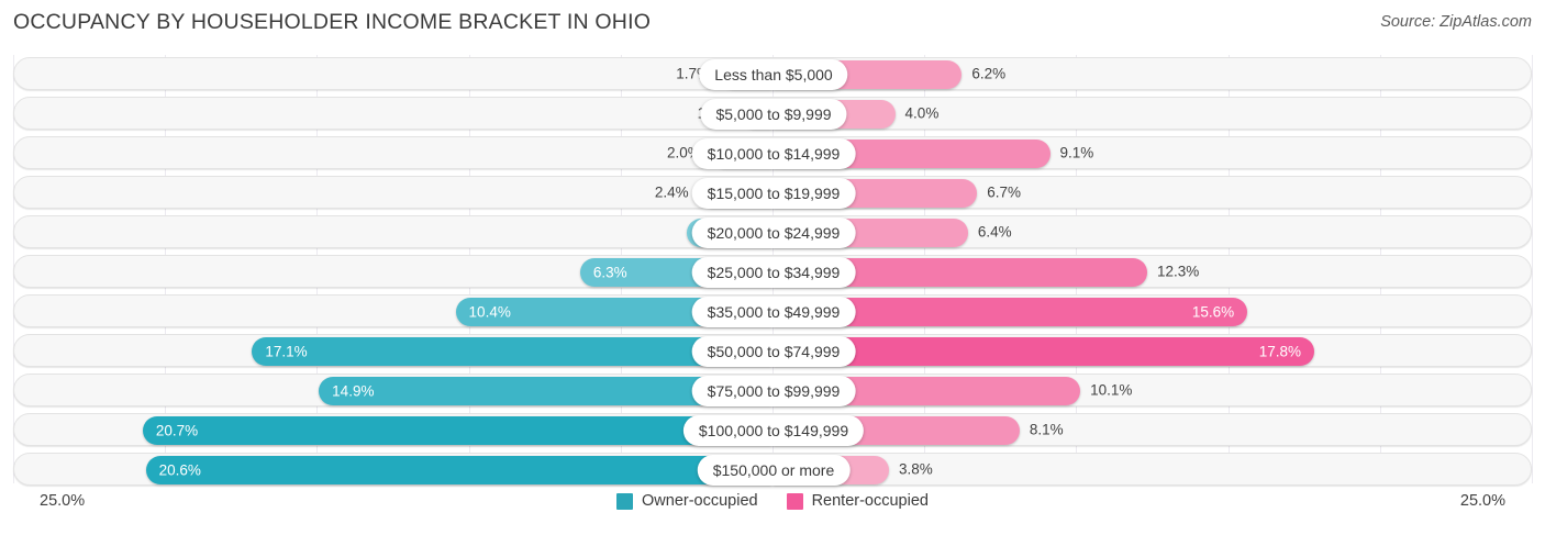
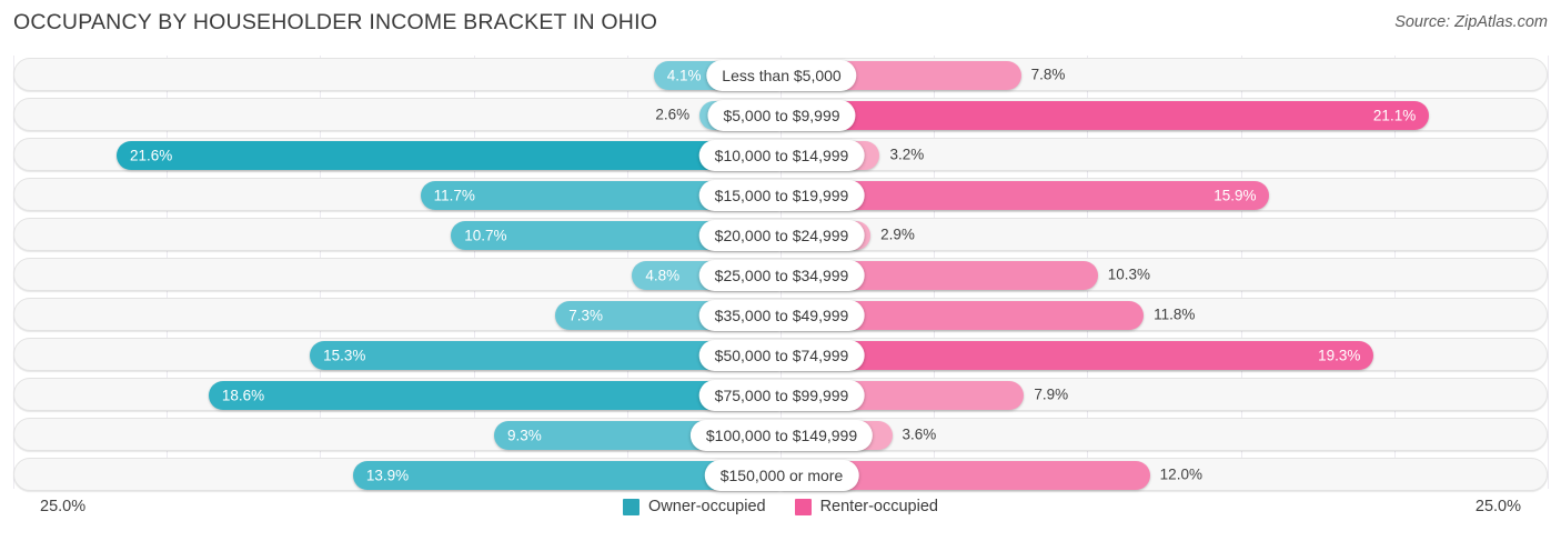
Owner-occupied/Less than $5,000: 1.7% -> 4.1%
Renter-occupied/Less than $5,000: 6.2% -> 7.8%
Owner-occupied/$5,000 to $9,999: 1.0% -> 2.6%
Renter-occupied/$5,000 to $9,999: 4.0% -> 21.1%
Owner-occupied/$10,000 to $14,999: 2.0% -> 21.6%
Renter-occupied/$10,000 to $14,999: 9.1% -> 3.2%
Owner-occupied/$15,000 to $19,999: 2.4% -> 11.7%
Renter-occupied/$15,000 to $19,999: 6.7% -> 15.9%
Owner-occupied/$20,000 to $24,999: 2.8% -> 10.7%
Renter-occupied/$20,000 to $24,999: 6.4% -> 2.9%
Owner-occupied/$25,000 to $34,999: 6.3% -> 4.8%
Renter-occupied/$25,000 to $34,999: 12.3% -> 10.3%
Owner-occupied/$35,000 to $49,999: 10.4% -> 7.3%
Renter-occupied/$35,000 to $49,999: 15.6% -> 11.8%
Owner-occupied/$50,000 to $74,999: 17.1% -> 15.3%
Renter-occupied/$50,000 to $74,999: 17.8% -> 19.3%
Owner-occupied/$75,000 to $99,999: 14.9% -> 18.6%
Renter-occupied/$75,000 to $99,999: 10.1% -> 7.9%
Owner-occupied/$100,000 to $149,999: 20.7% -> 9.3%
Renter-occupied/$100,000 to $149,999: 8.1% -> 3.6%
Owner-occupied/$150,000 or more: 20.6% -> 13.9%
Renter-occupied/$150,000 or more: 3.8% -> 12.0%
